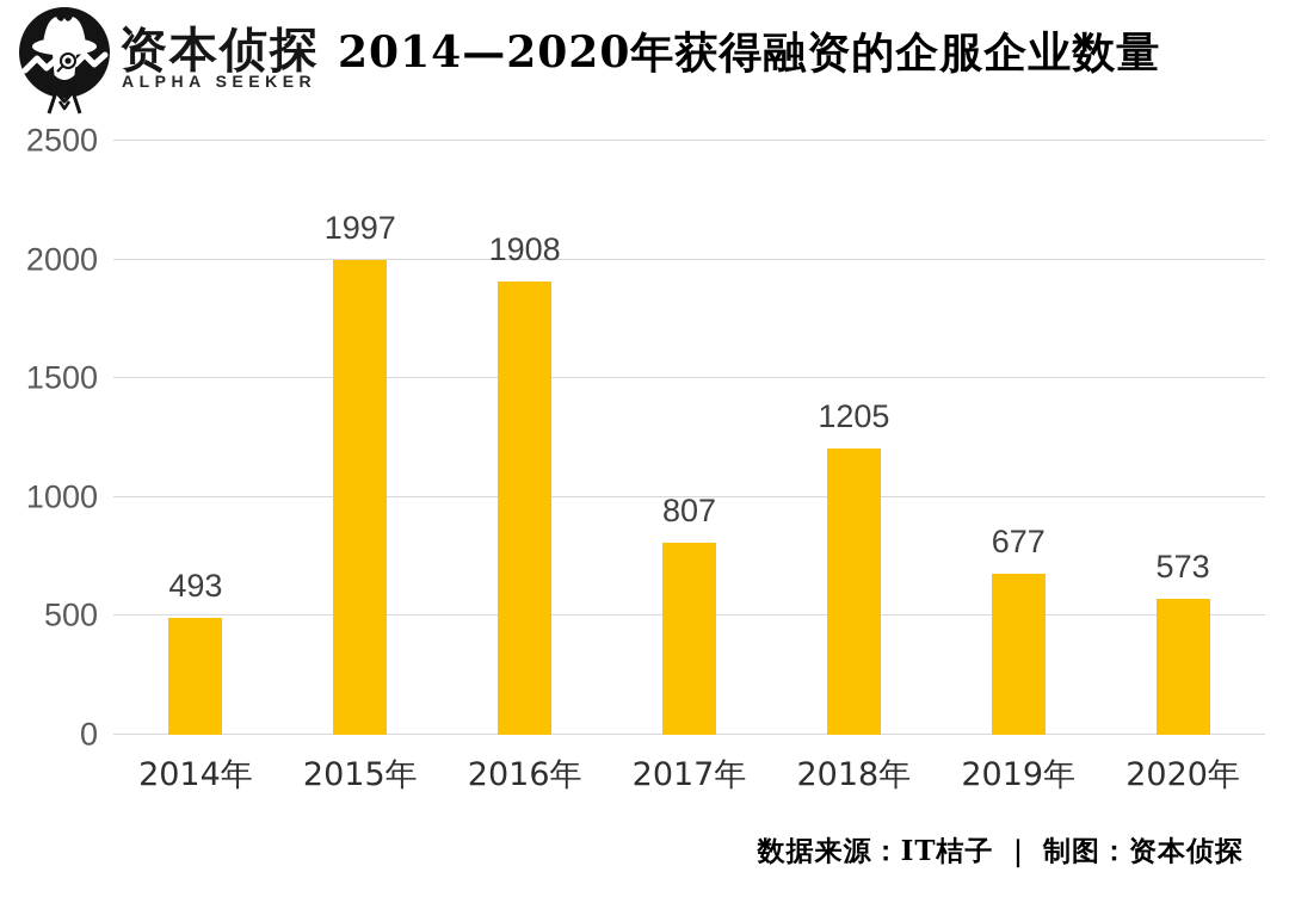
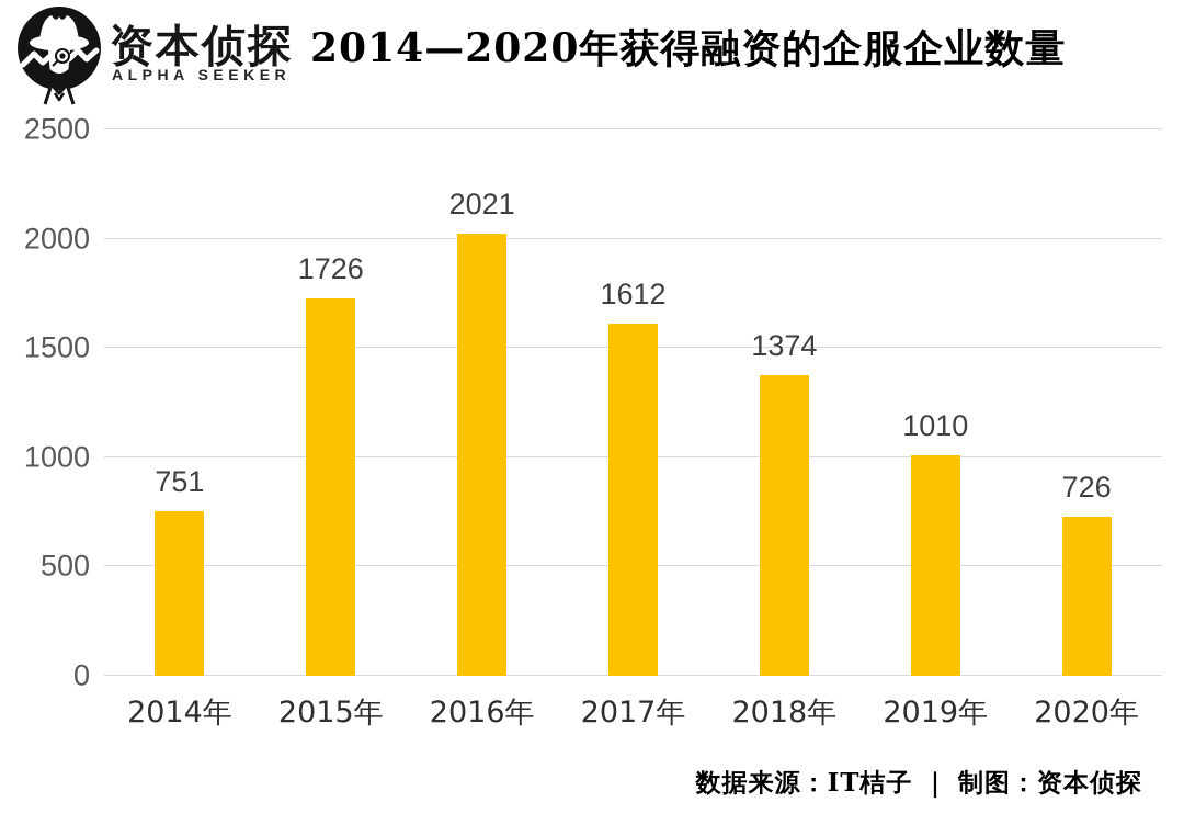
2014年: 493 -> 751
2015年: 1997 -> 1726
2016年: 1908 -> 2021
2017年: 807 -> 1612
2018年: 1205 -> 1374
2019年: 677 -> 1010
2020年: 573 -> 726
